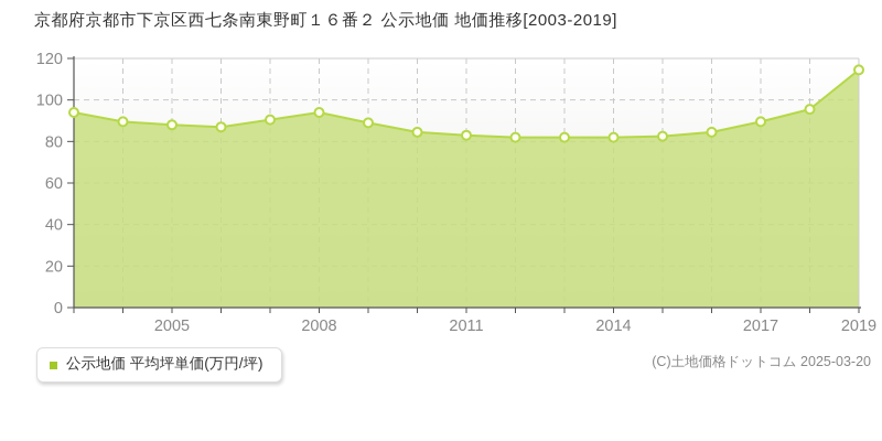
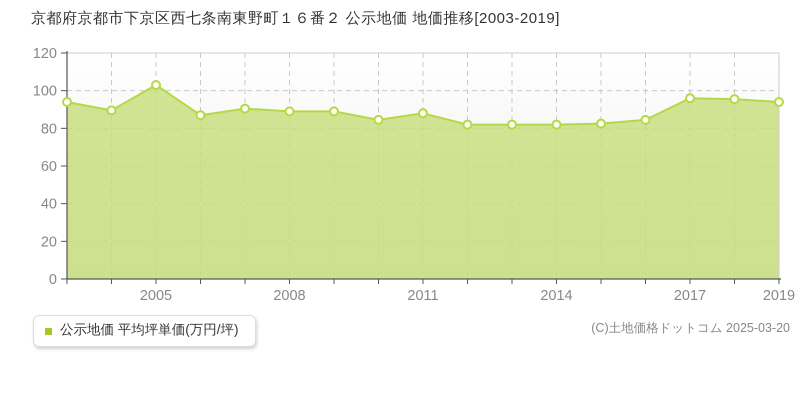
2005: 88 -> 103
2008: 94 -> 89
2011: 83 -> 88
2017: 90 -> 96
2019: 114 -> 94
